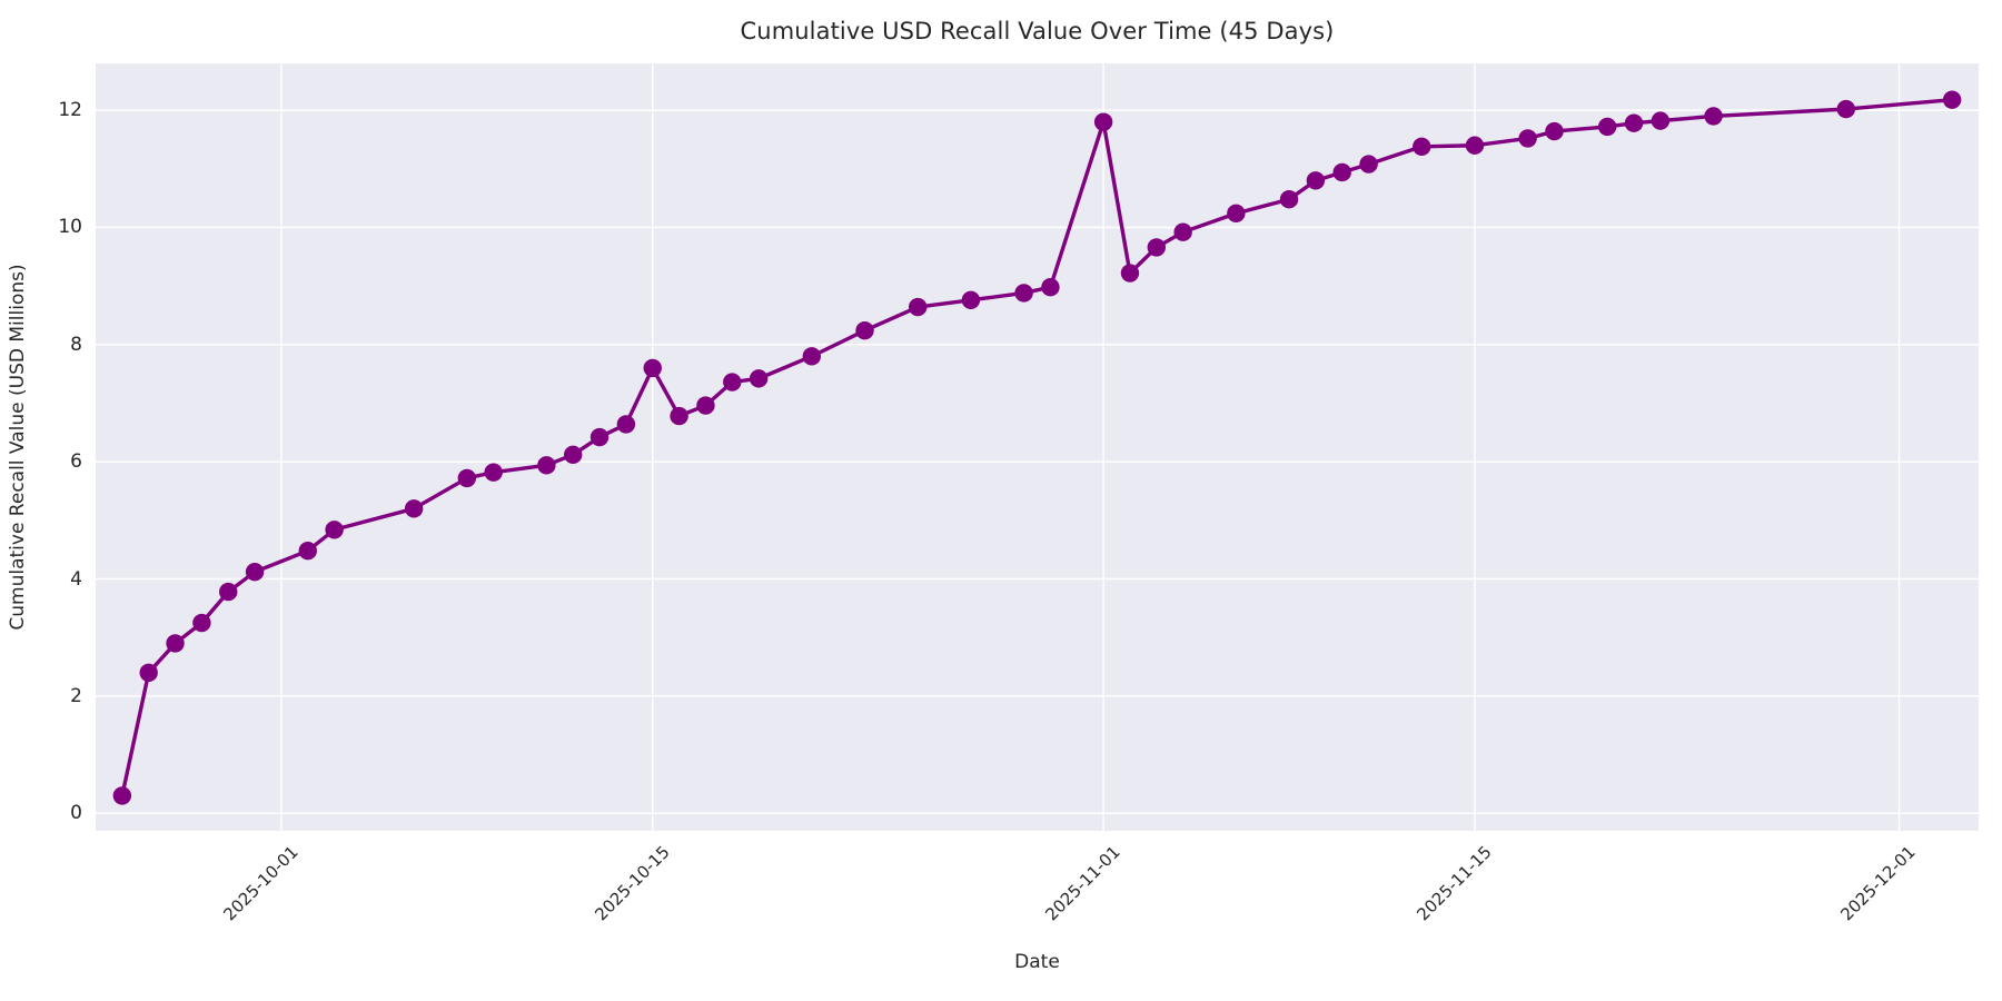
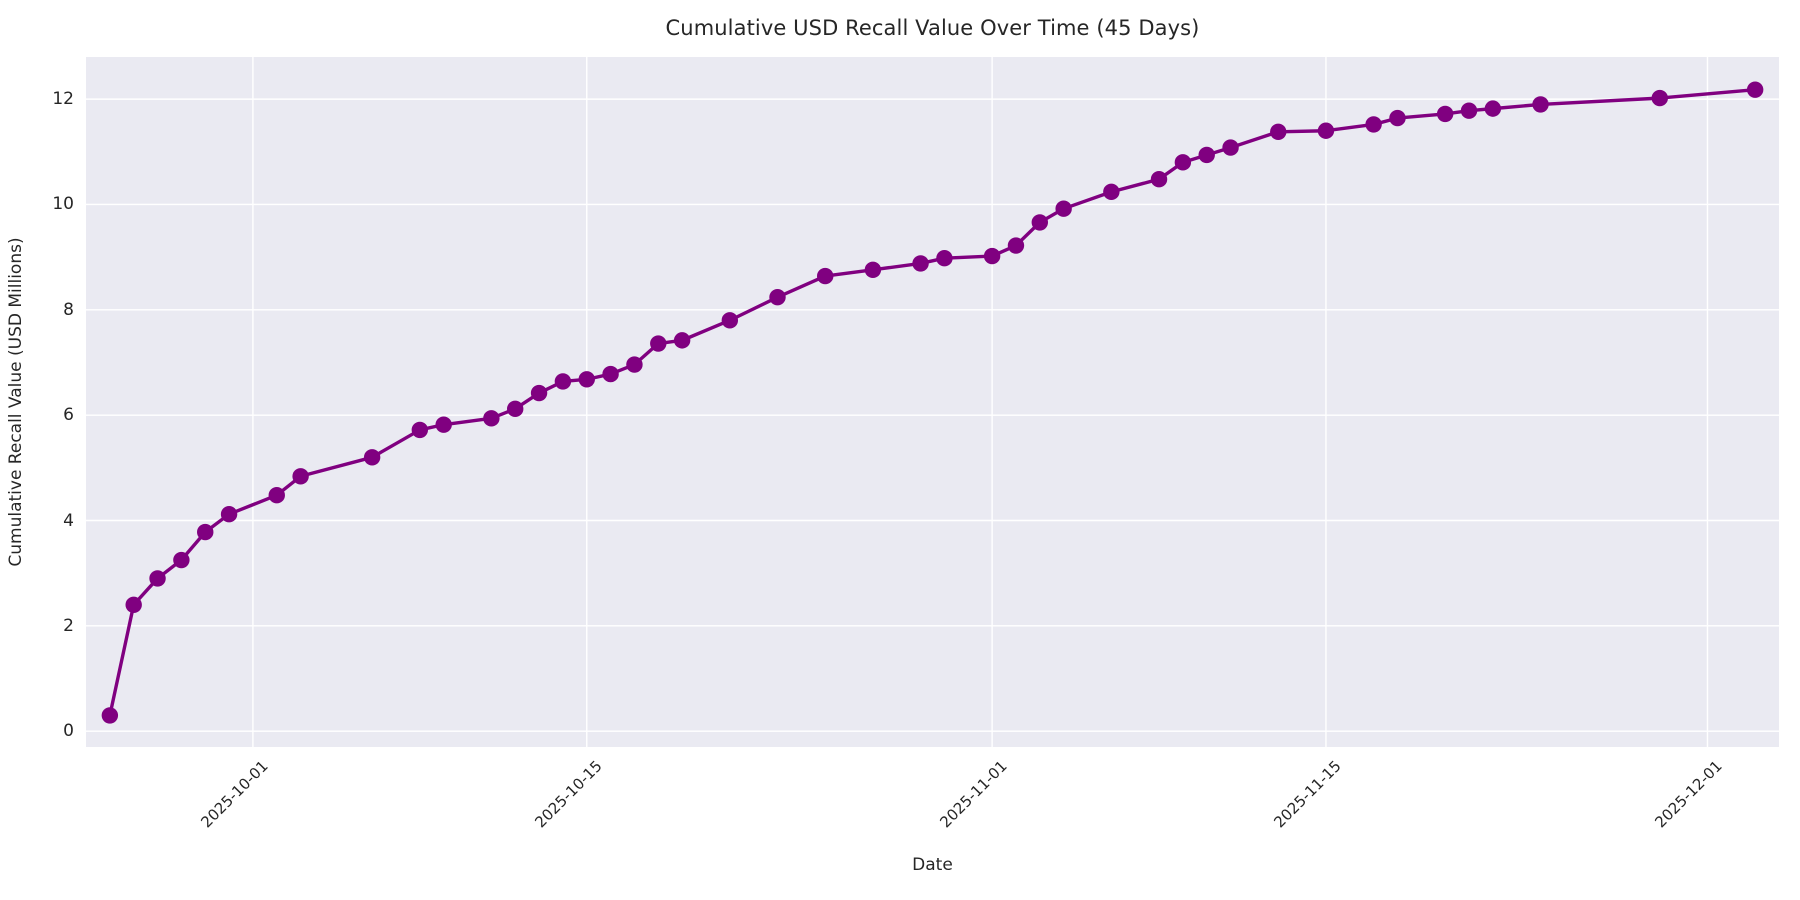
2025-10-15: 7.6 -> 6.7
2025-11-01: 11.8 -> 9.0
